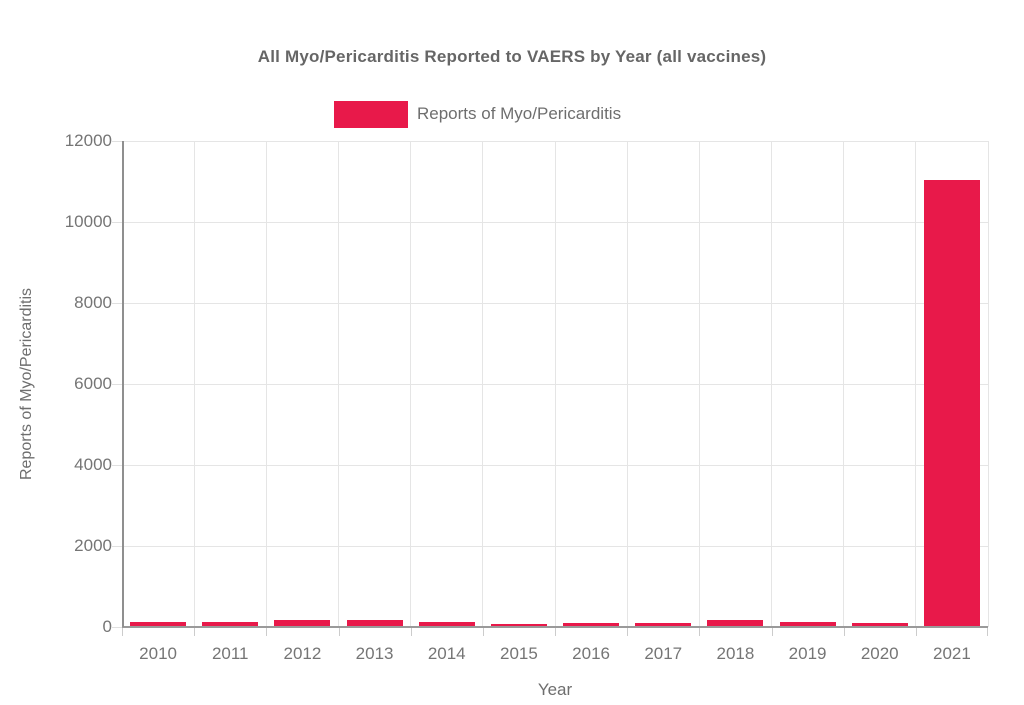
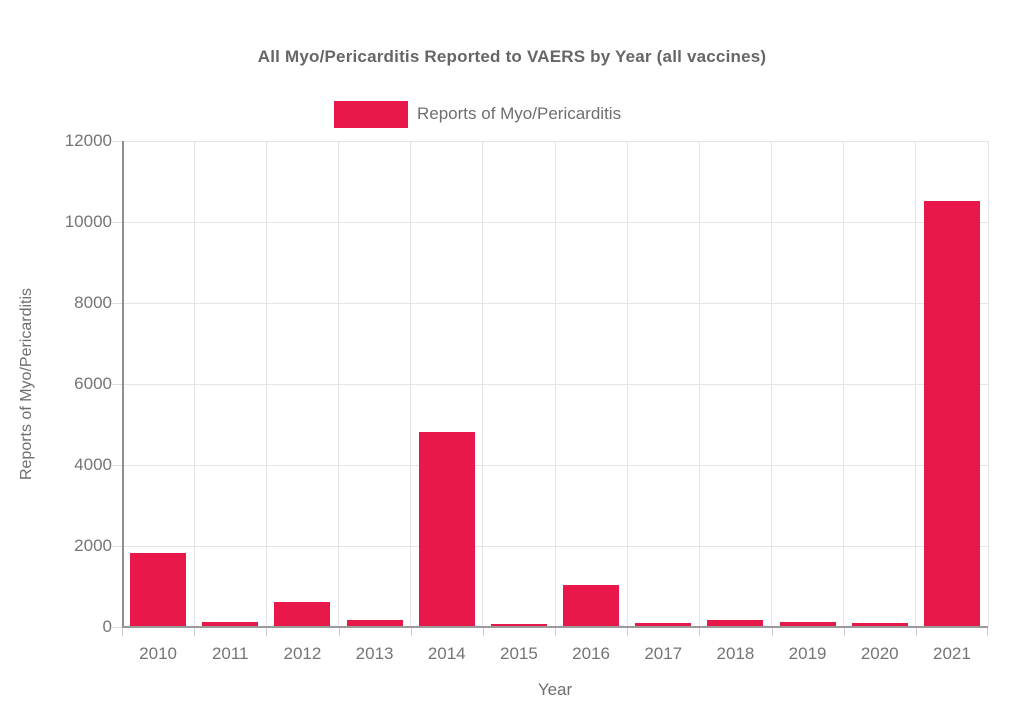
2010: 100 -> 1800
2012: 200 -> 600
2014: 100 -> 4800
2016: 100 -> 1000
2021: 11000 -> 10500
